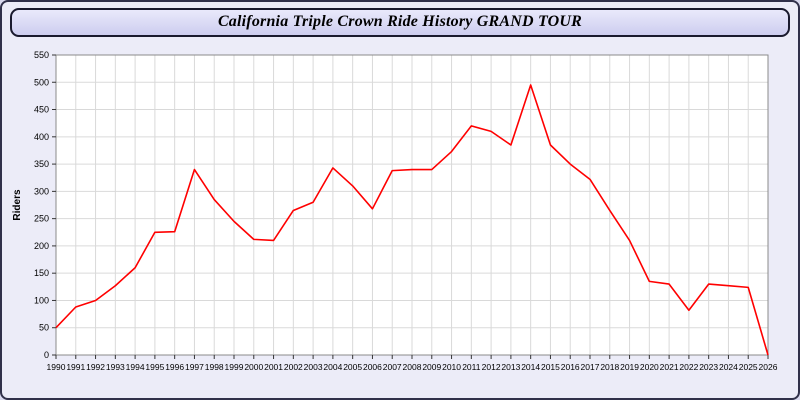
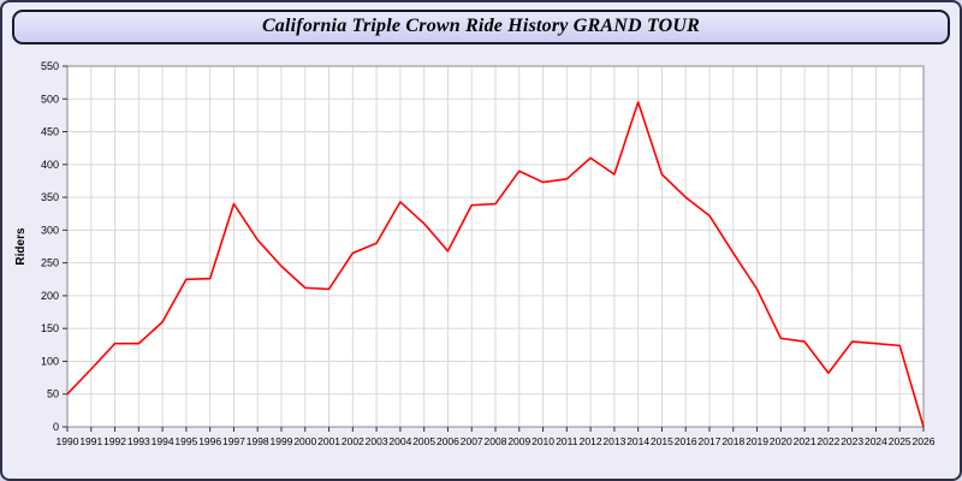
1992: 100 -> 130
2009: 340 -> 390
2011: 420 -> 380
